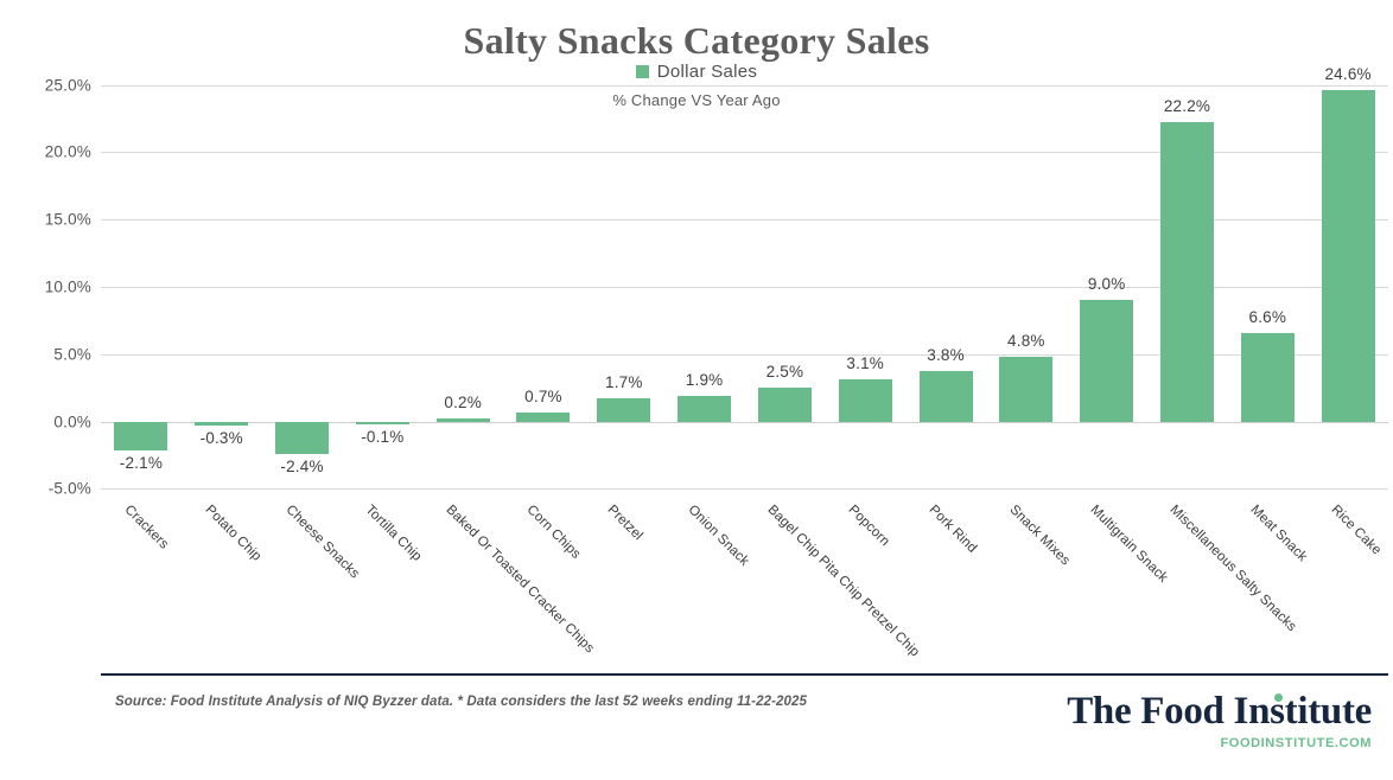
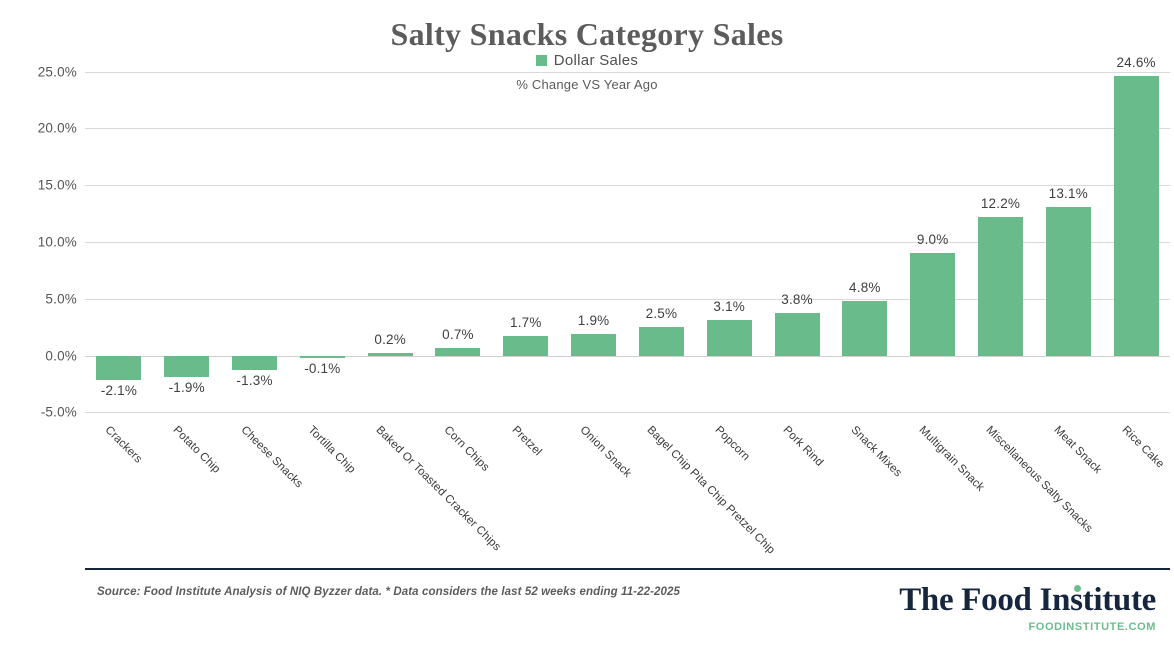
Potato Chip: -0.3% -> -1.9%
Cheese Snacks: -2.4% -> -1.3%
Miscellaneous Salty Snacks: 22.2% -> 12.2%
Meat Snack: 6.6% -> 13.1%
